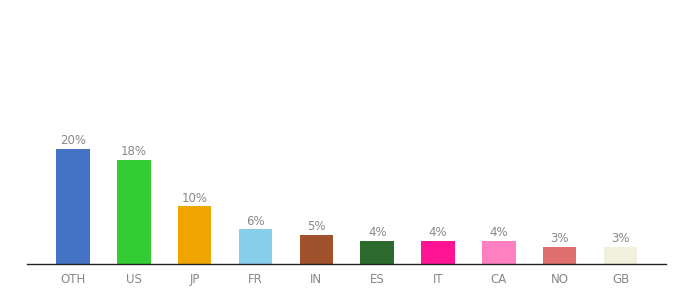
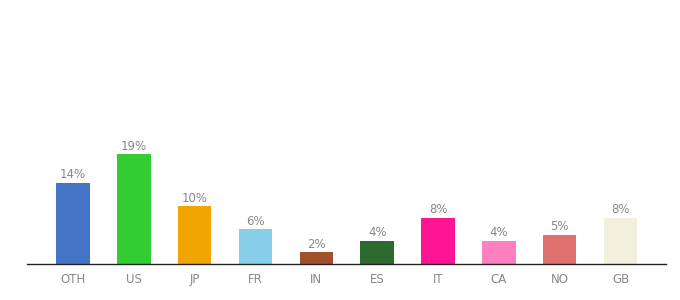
OTH: 20% -> 14%
US: 18% -> 19%
IN: 5% -> 2%
IT: 4% -> 8%
NO: 3% -> 5%
GB: 3% -> 8%
